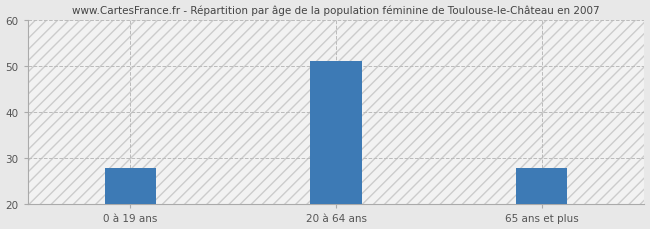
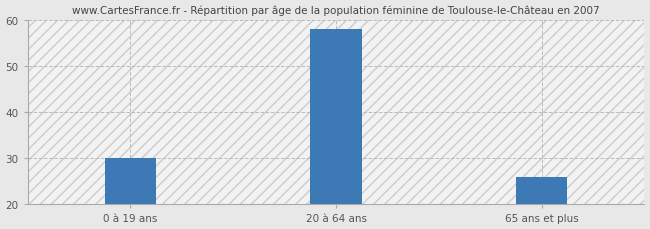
0 à 19 ans: 28 -> 30
20 à 64 ans: 51 -> 58
65 ans et plus: 28 -> 26
